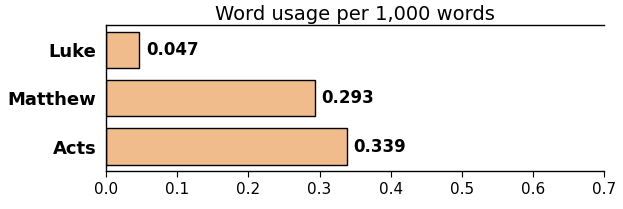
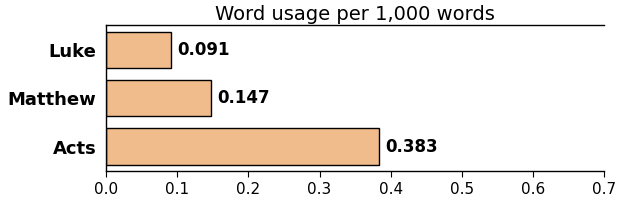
Luke: 0.047 -> 0.091
Matthew: 0.293 -> 0.147
Acts: 0.339 -> 0.383
